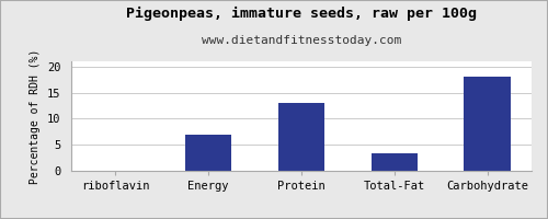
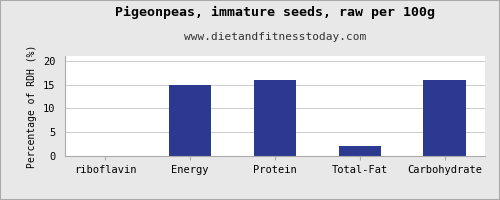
Energy: 7.0 -> 15.0
Protein: 13.0 -> 16.0
Total-Fat: 3.3 -> 2.0
Carbohydrate: 18.0 -> 16.0
